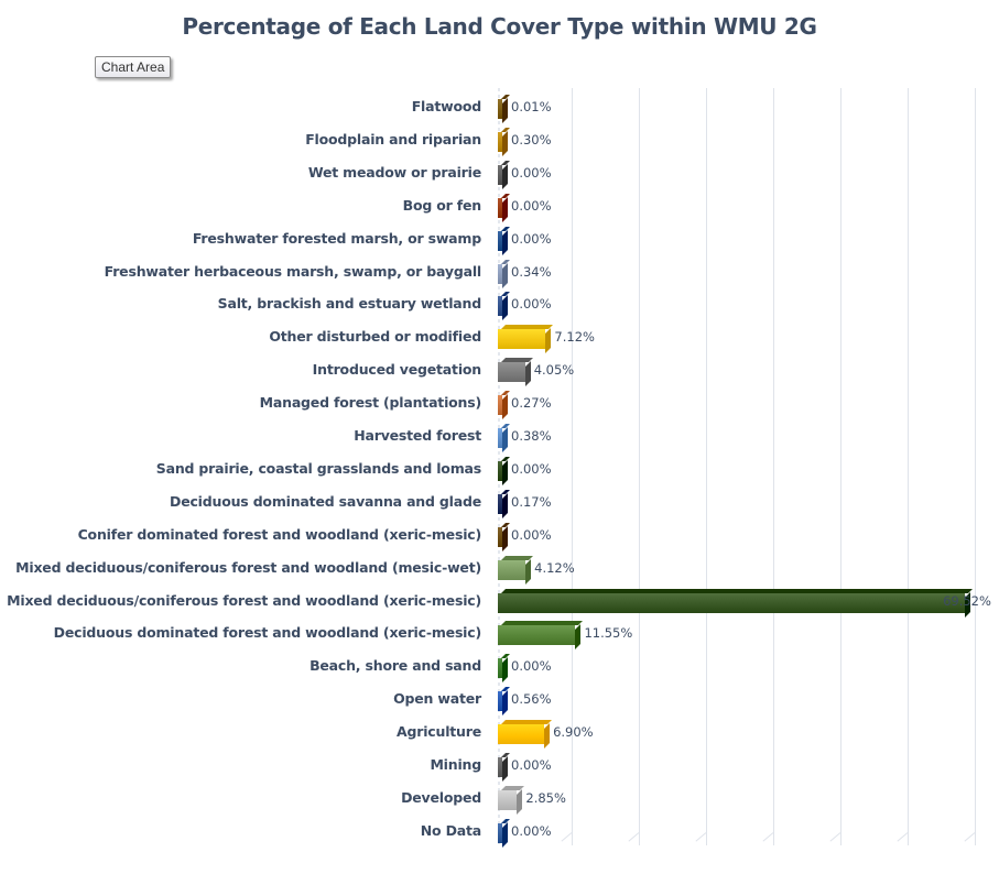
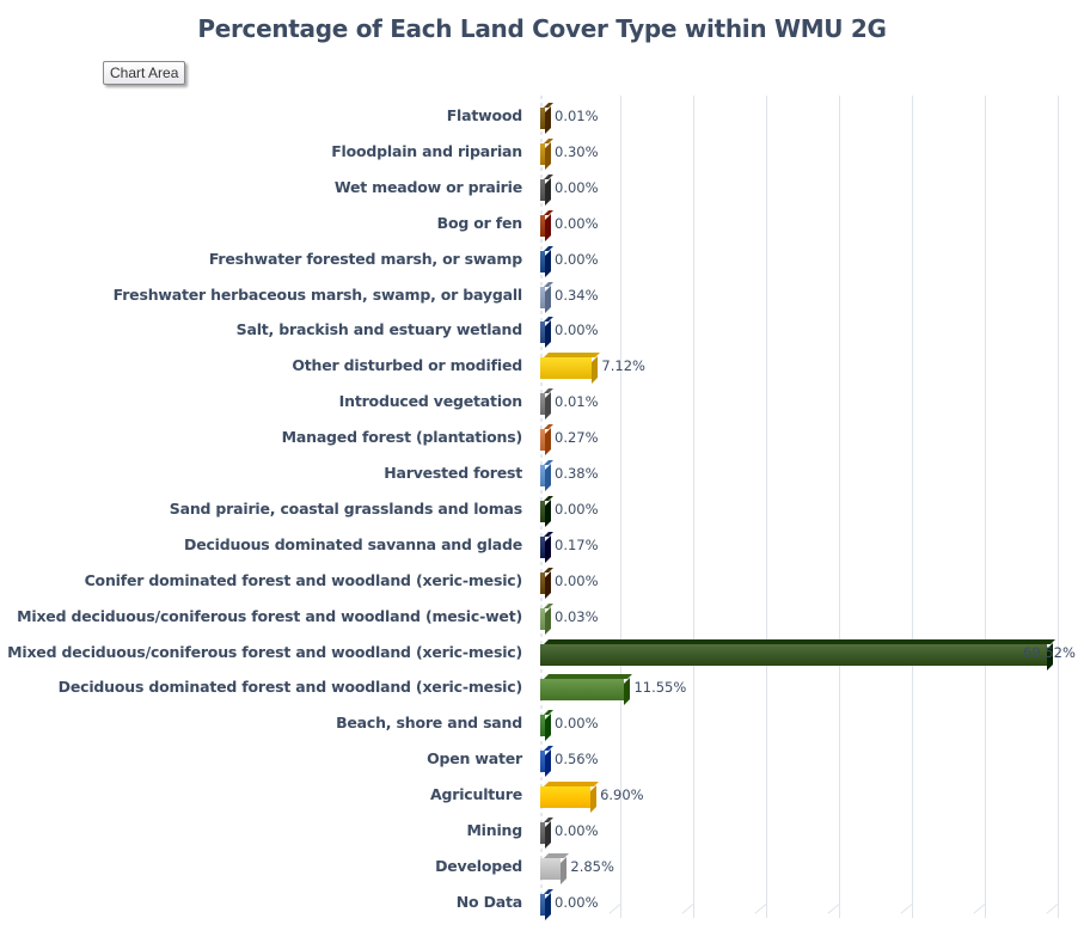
Introduced vegetation: 4.05% -> 0.01%
Mixed deciduous/coniferous forest and woodland (mesic-wet): 4.12% -> 0.03%
